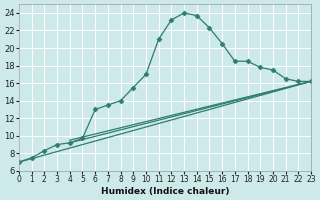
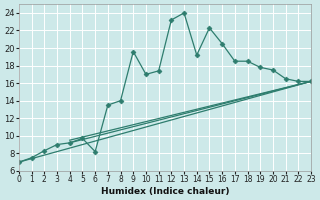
6: 13.0 -> 8.2
9: 15.5 -> 19.6
11: 21.0 -> 17.4
14: 23.7 -> 19.2
